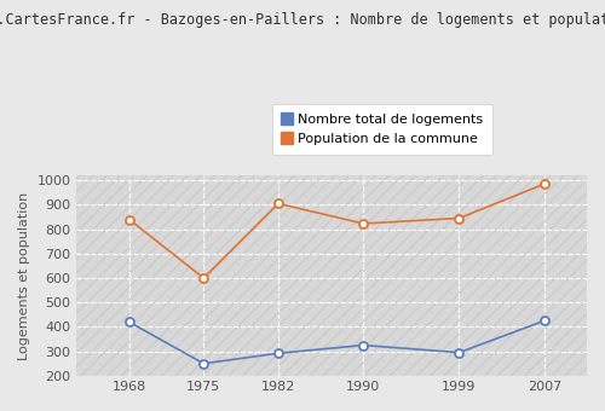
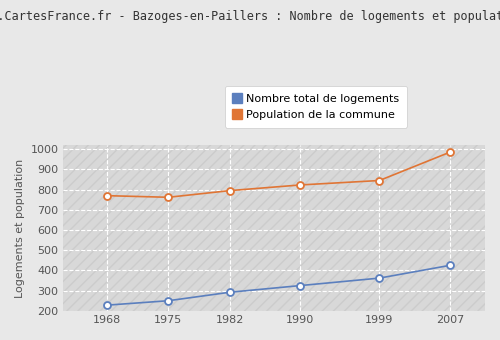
Nombre total de logements/1968: 420 -> 228
Population de la commune/1968: 840 -> 770
Population de la commune/1975: 600 -> 762
Population de la commune/1982: 905 -> 795
Nombre total de logements/1999: 295 -> 362
